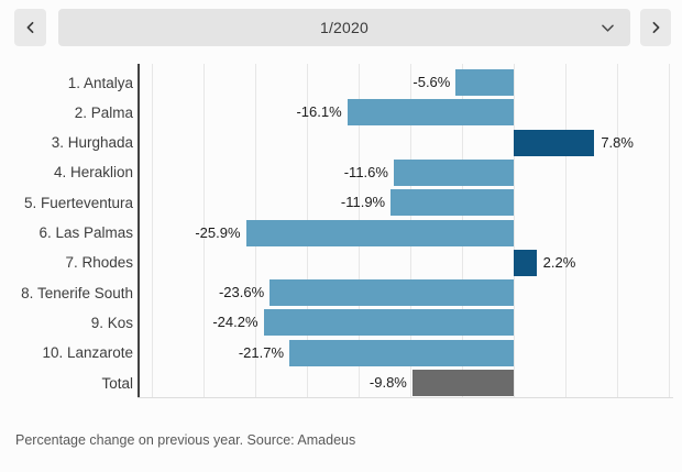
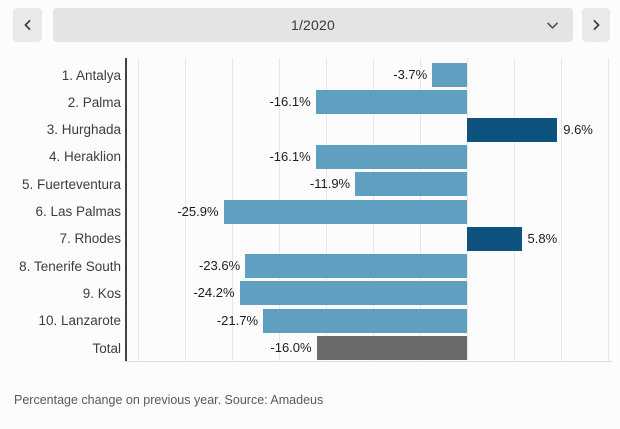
1. Antalya: -5.6% -> -3.7%
3. Hurghada: 7.8% -> 9.6%
4. Heraklion: -11.6% -> -16.1%
7. Rhodes: 2.2% -> 5.8%
Total: -9.8% -> -16.0%
